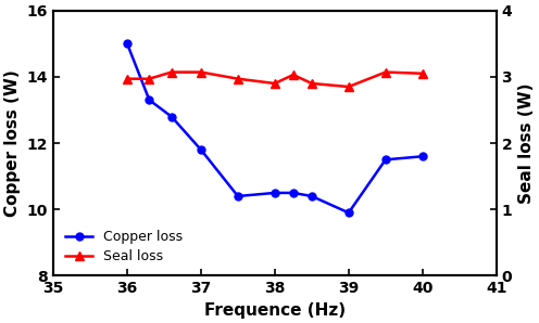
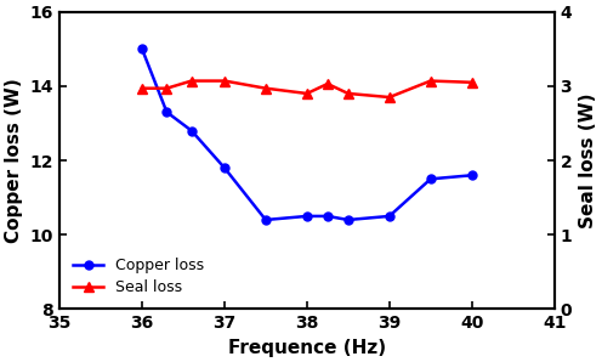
Copper loss/39: 9.9 -> 10.5
